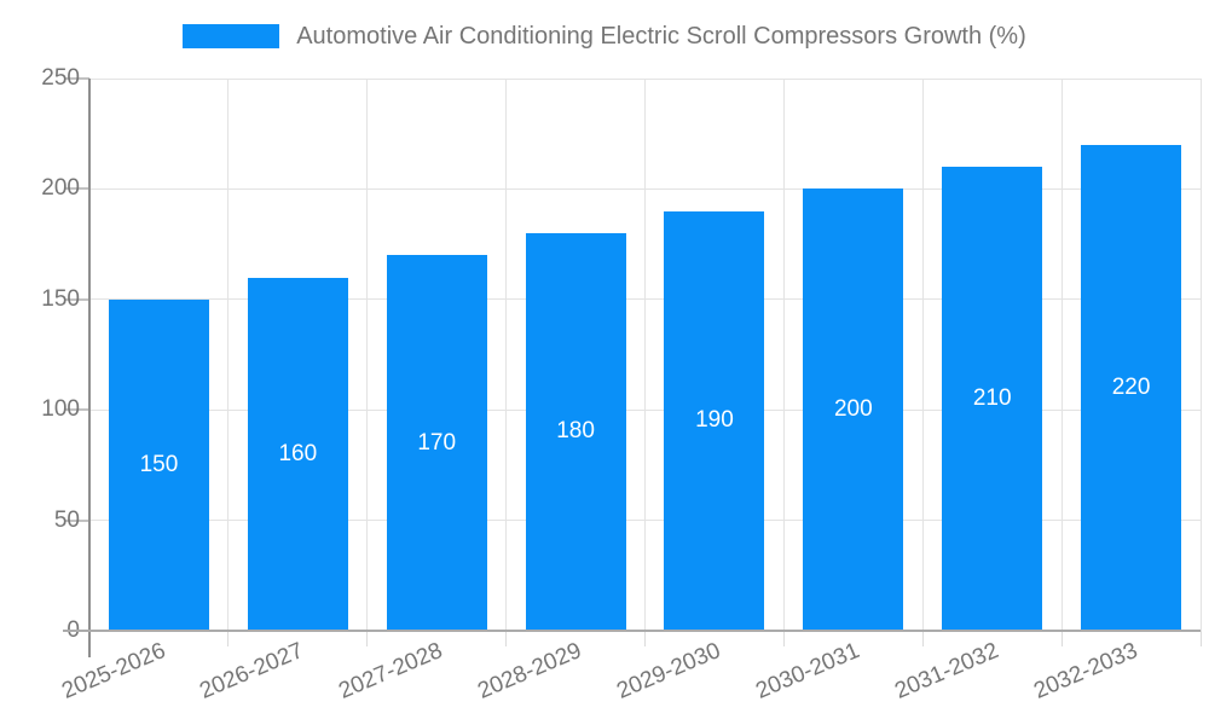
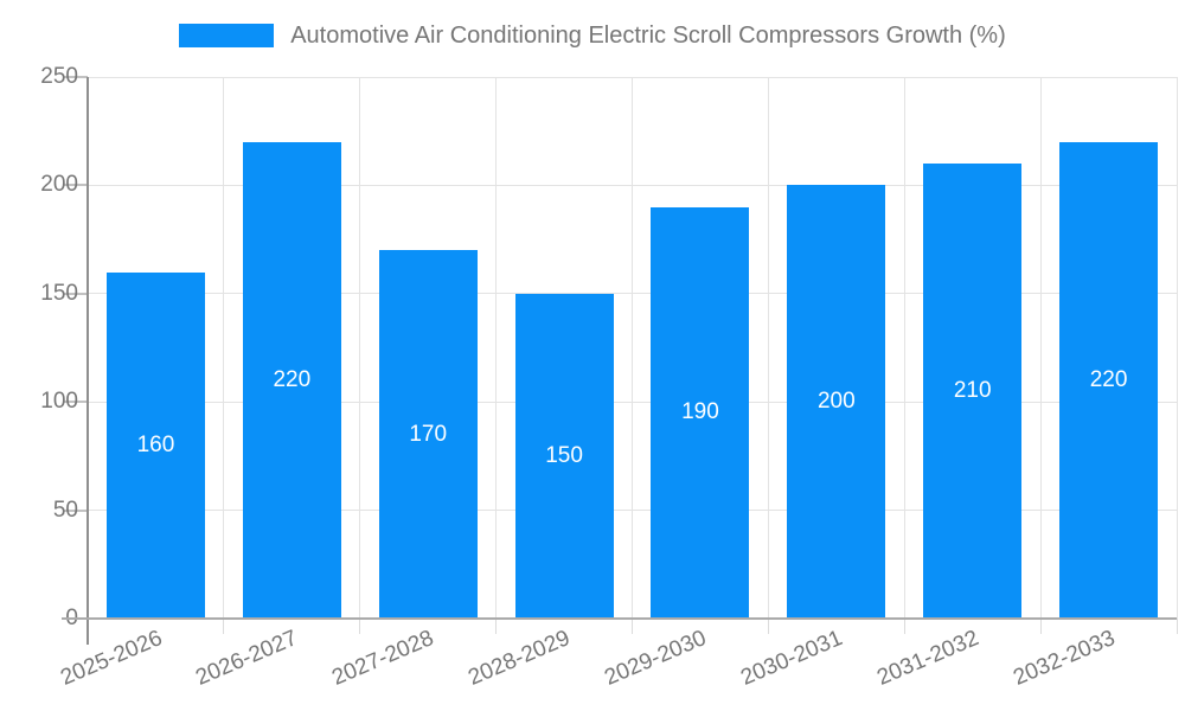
2025-2026: 150 -> 160
2026-2027: 160 -> 220
2028-2029: 180 -> 150
